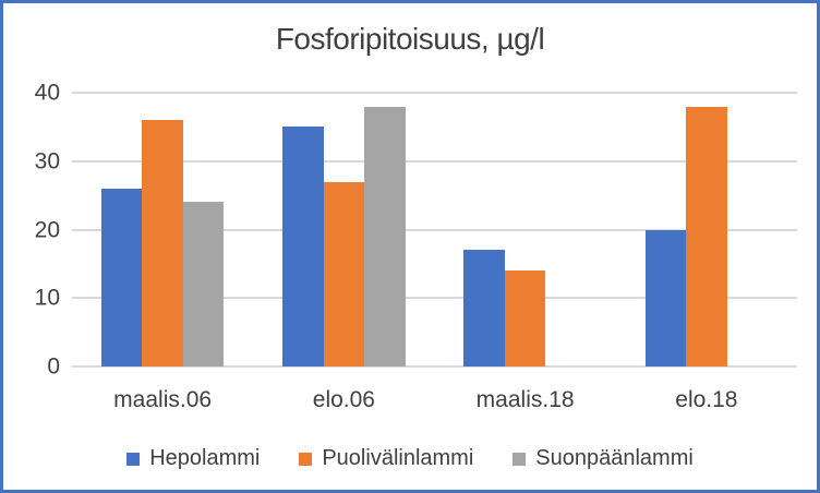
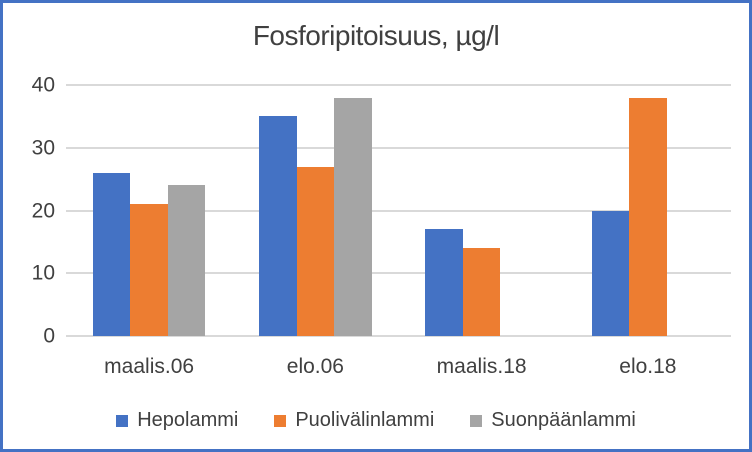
Puolivälinlammi/maalis.06: 36 -> 21
